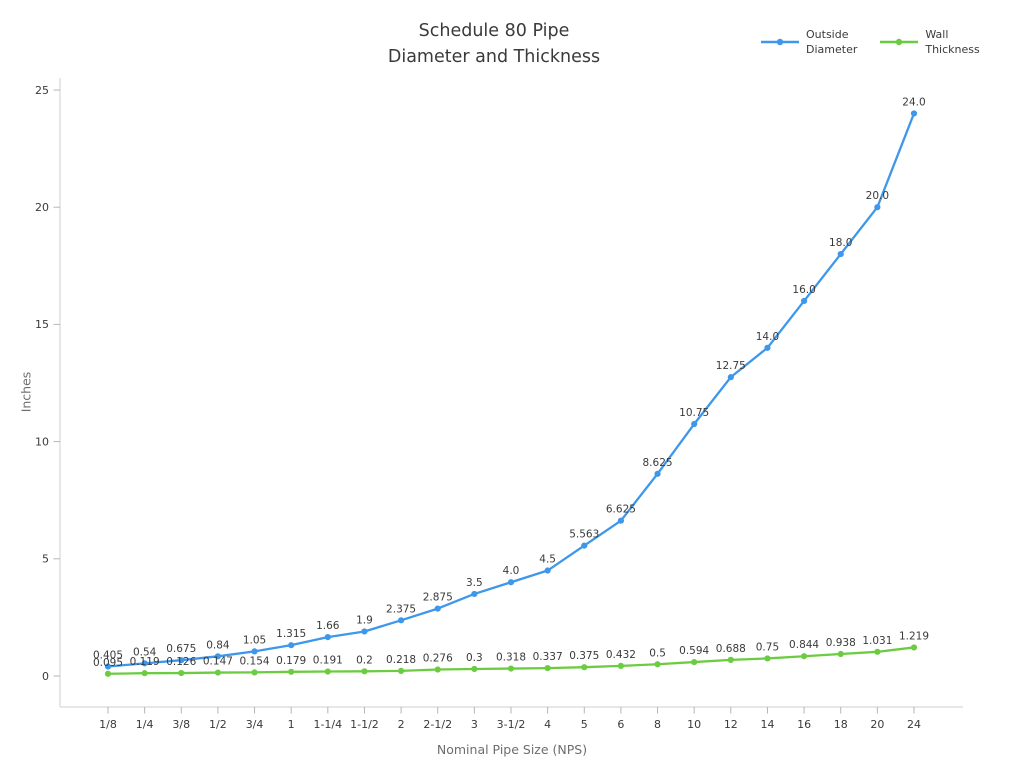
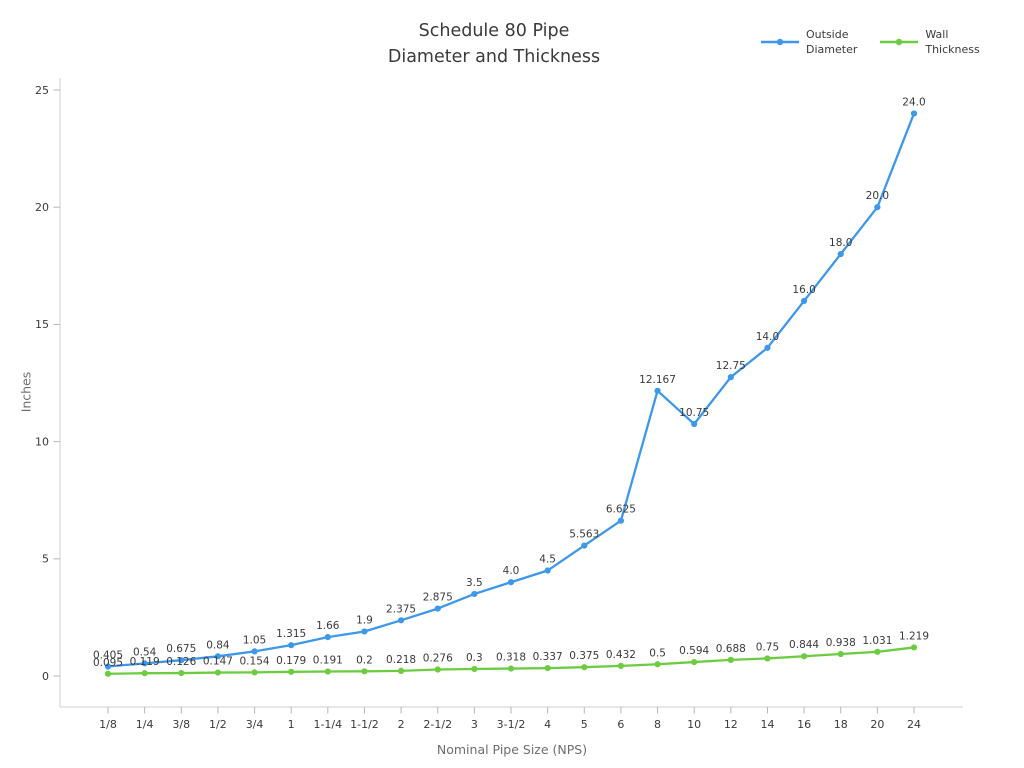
Outside Diameter/8: 8.625 -> 12.167
